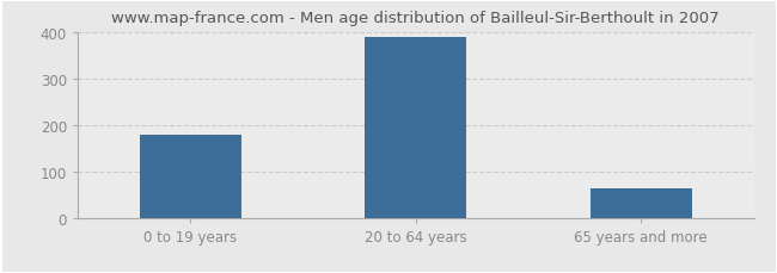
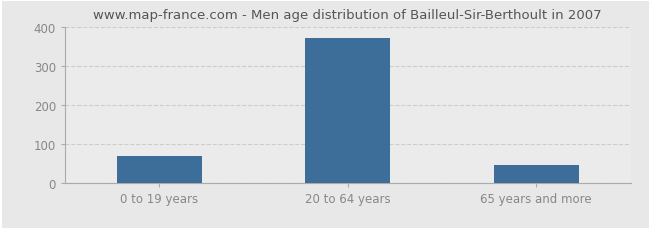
0 to 19 years: 178 -> 70
20 to 64 years: 390 -> 370
65 years and more: 65 -> 45
